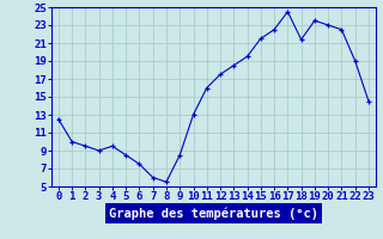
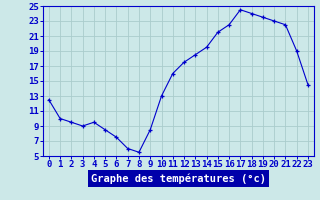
18: 21.4 -> 24.0
